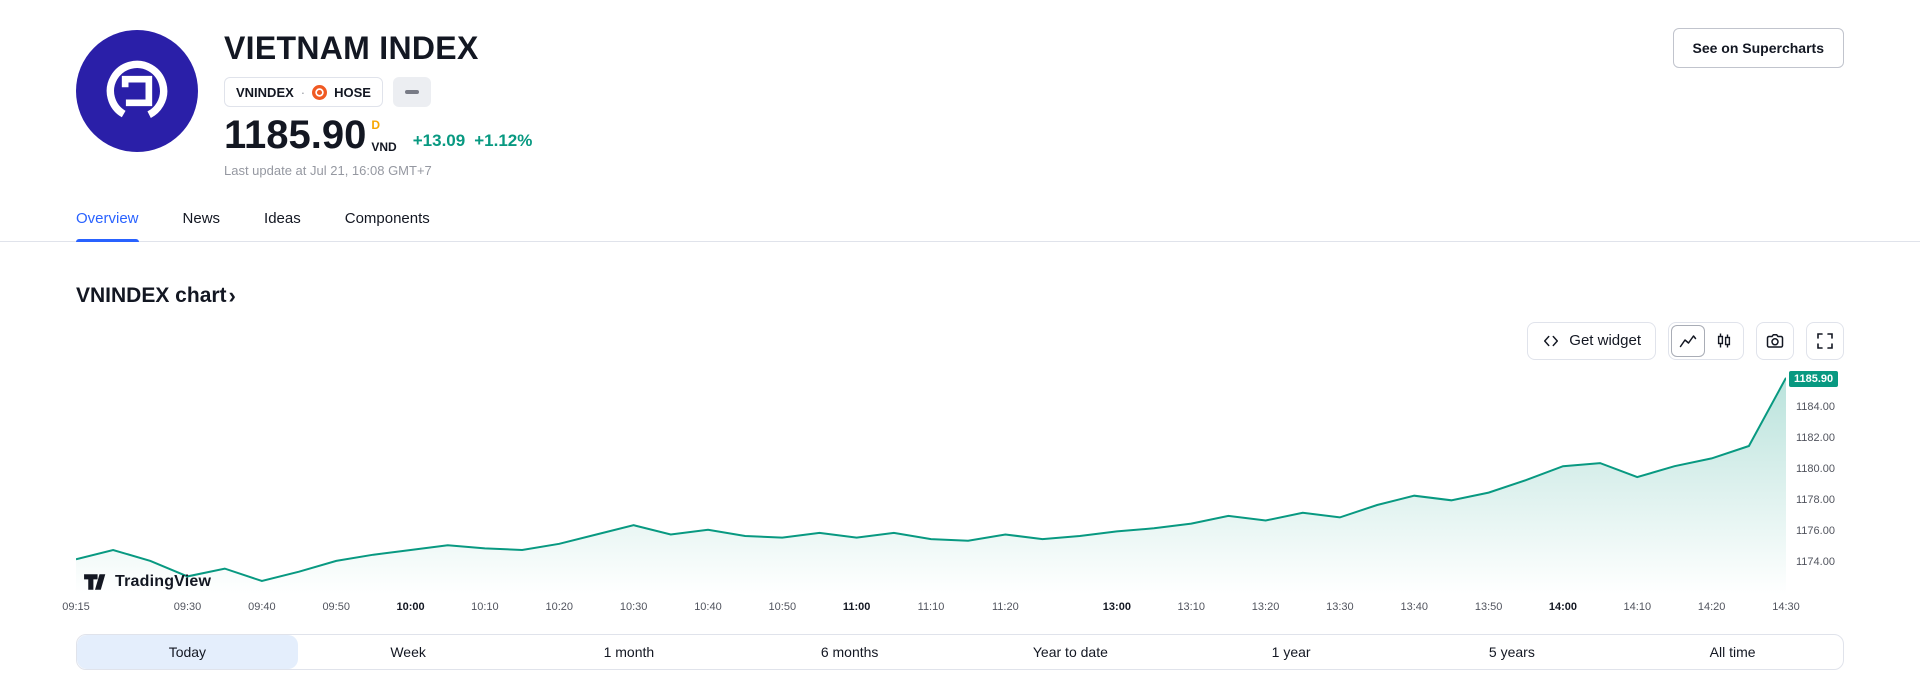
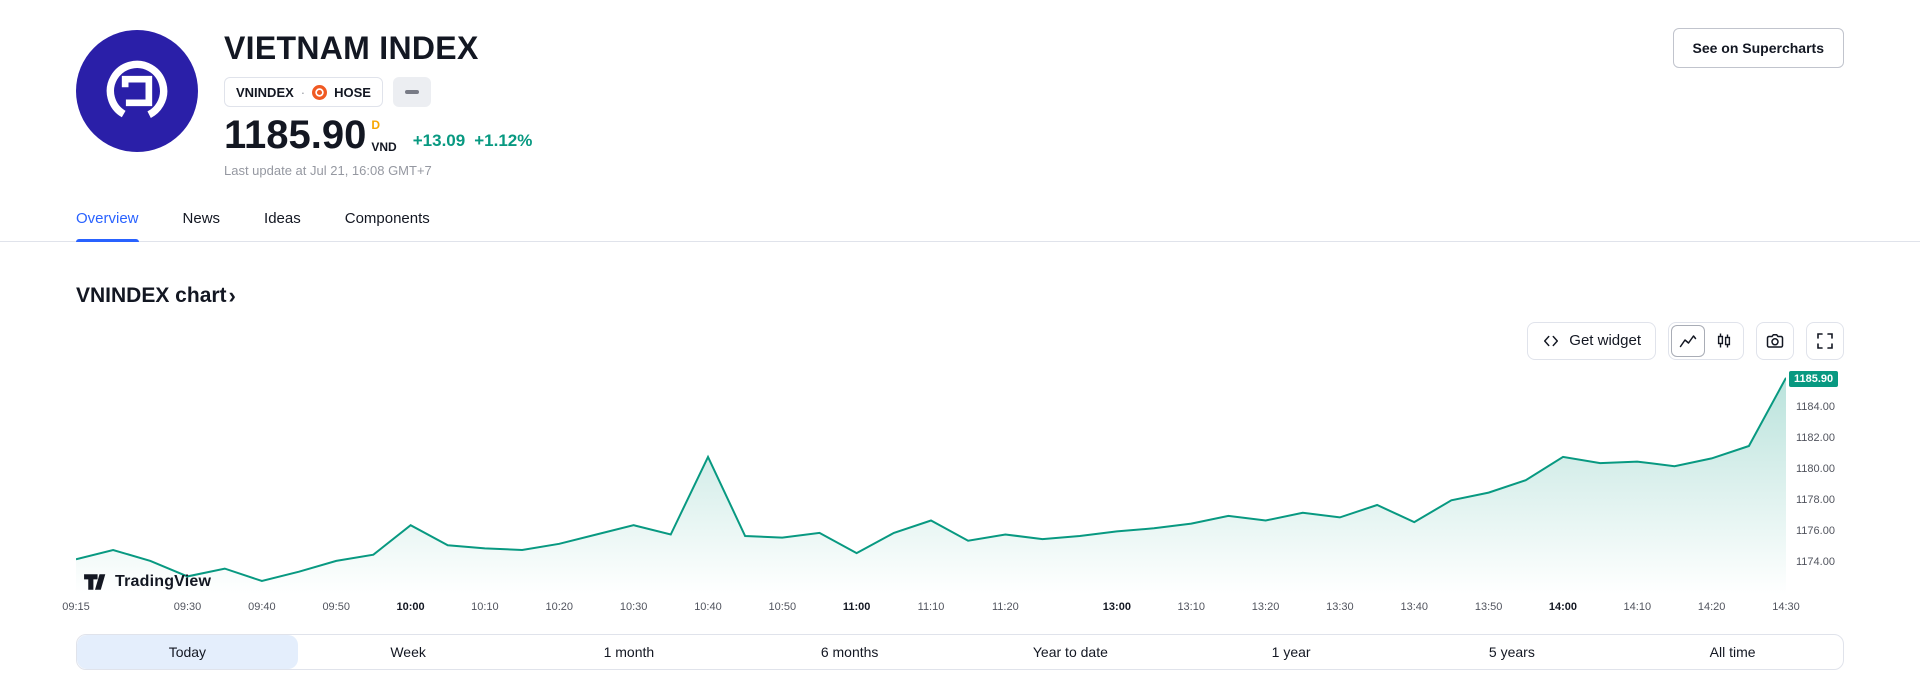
10:00: 1174.8 -> 1176.4
10:40: 1176.1 -> 1180.8
11:00: 1175.6 -> 1174.6
11:10: 1175.5 -> 1176.7
13:40: 1178.3 -> 1176.6
14:00: 1180.2 -> 1180.8
14:10: 1179.5 -> 1180.5
